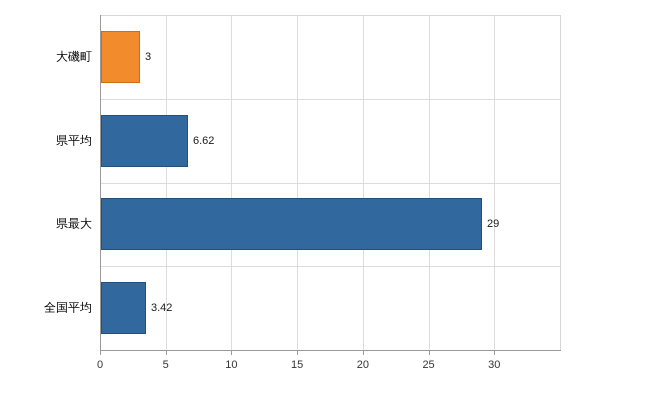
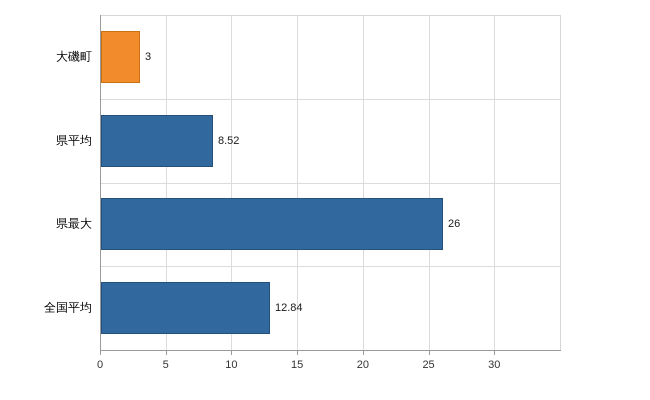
県平均: 6.62 -> 8.52
県最大: 29 -> 26
全国平均: 3.42 -> 12.84
